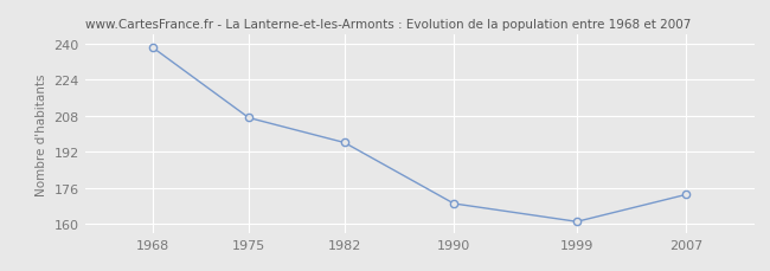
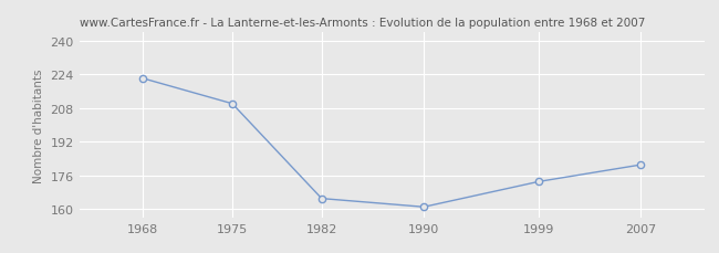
1968: 238 -> 222
1975: 207 -> 210
1982: 196 -> 165
1990: 169 -> 161
1999: 161 -> 173
2007: 173 -> 181
